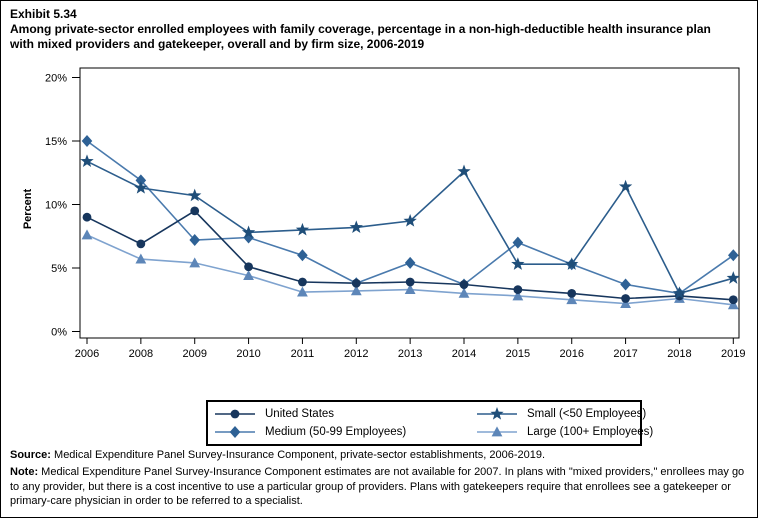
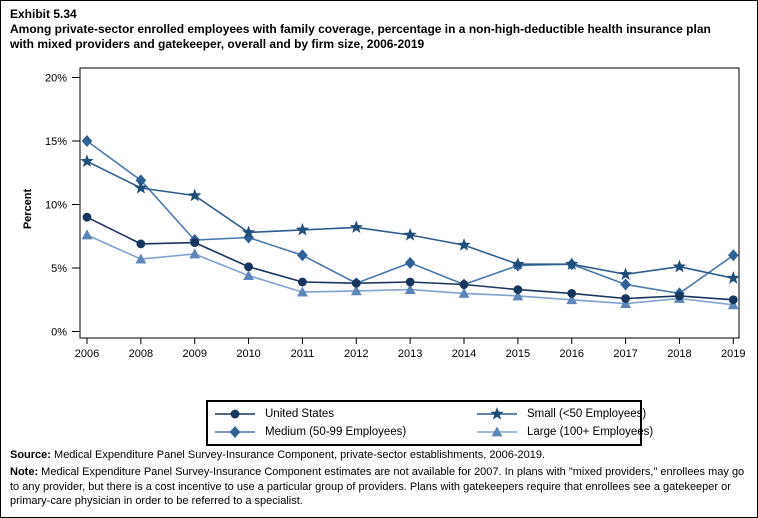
United States/2009: 9.5% -> 7.0%
Large (100+ Employees)/2009: 5.4% -> 6.1%
Small (<50 Employees)/2013: 8.7% -> 7.6%
Small (<50 Employees)/2014: 12.6% -> 6.8%
Medium (50-99 Employees)/2015: 7.0% -> 5.2%
Small (<50 Employees)/2017: 11.4% -> 4.5%
Small (<50 Employees)/2018: 3.0% -> 5.1%
